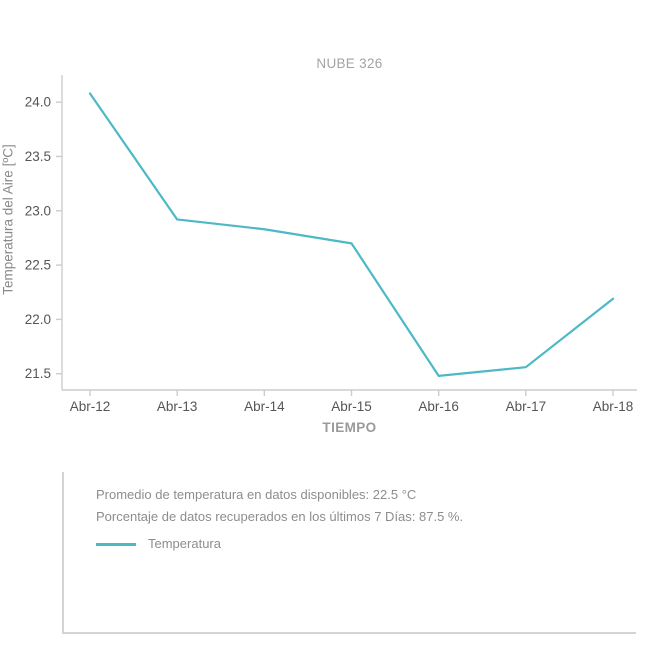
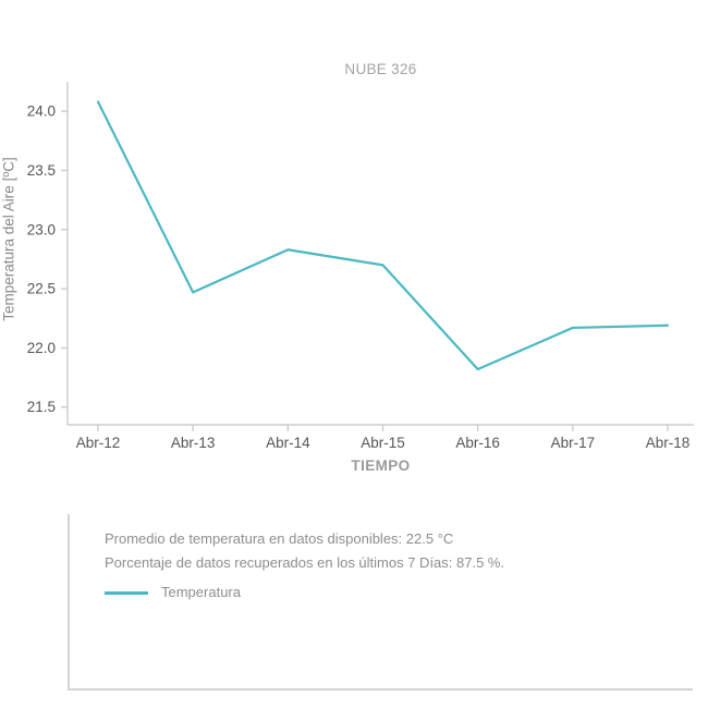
Abr-13: 22.92 -> 22.47
Abr-16: 21.48 -> 21.82
Abr-17: 21.56 -> 22.17
